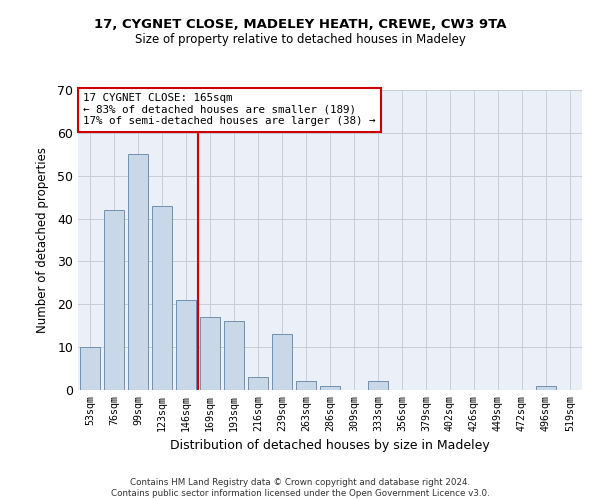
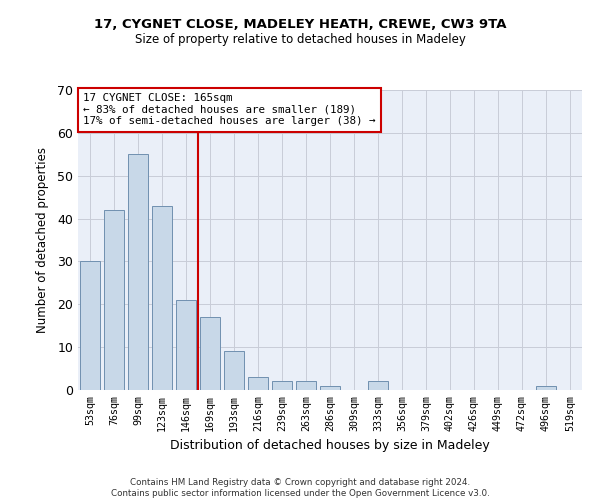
53sqm: 10 -> 30
193sqm: 16 -> 9
239sqm: 13 -> 2
